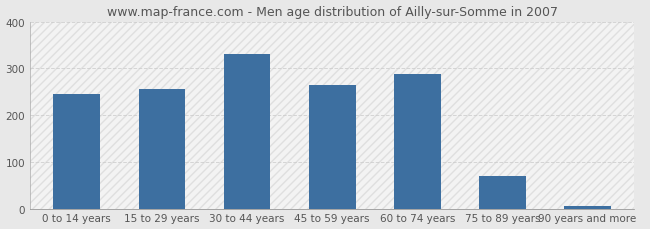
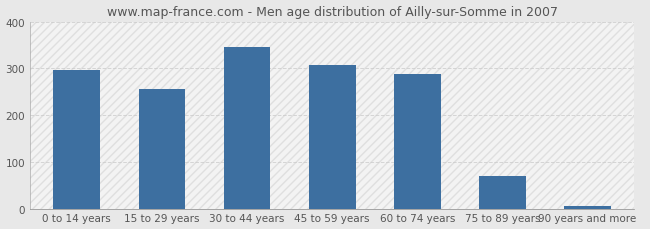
0 to 14 years: 245 -> 297
30 to 44 years: 330 -> 345
45 to 59 years: 265 -> 308
